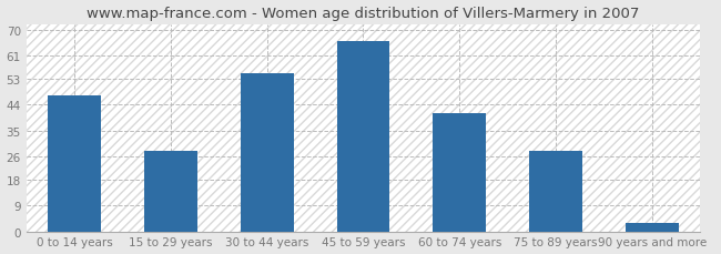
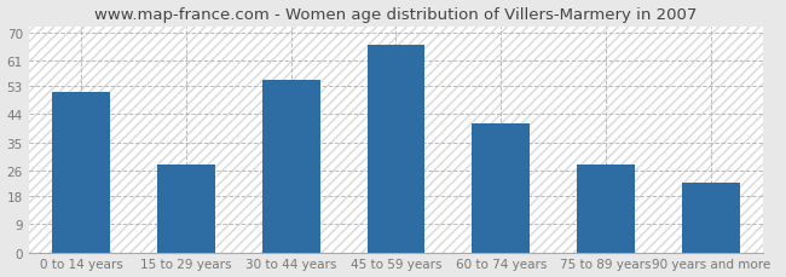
0 to 14 years: 47 -> 51
90 years and more: 3 -> 22
